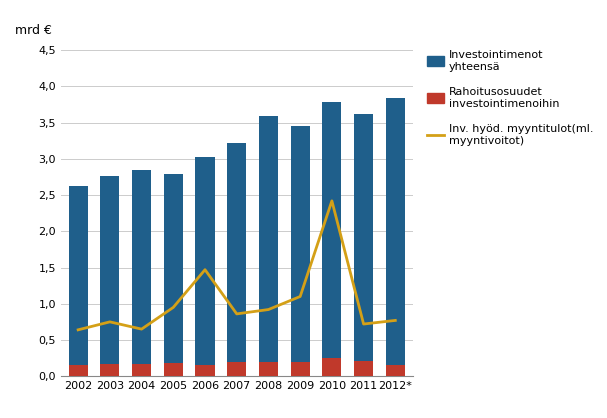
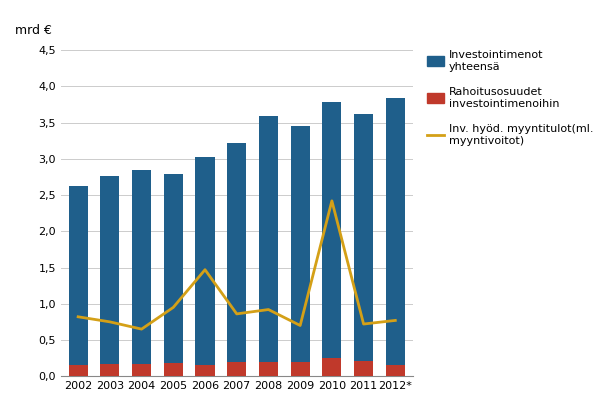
Inv. hyöd. myyntitulot(ml. myyntivoitot)/2002: 0,64 -> 0,82
Inv. hyöd. myyntitulot(ml. myyntivoitot)/2009: 1,10 -> 0,70
